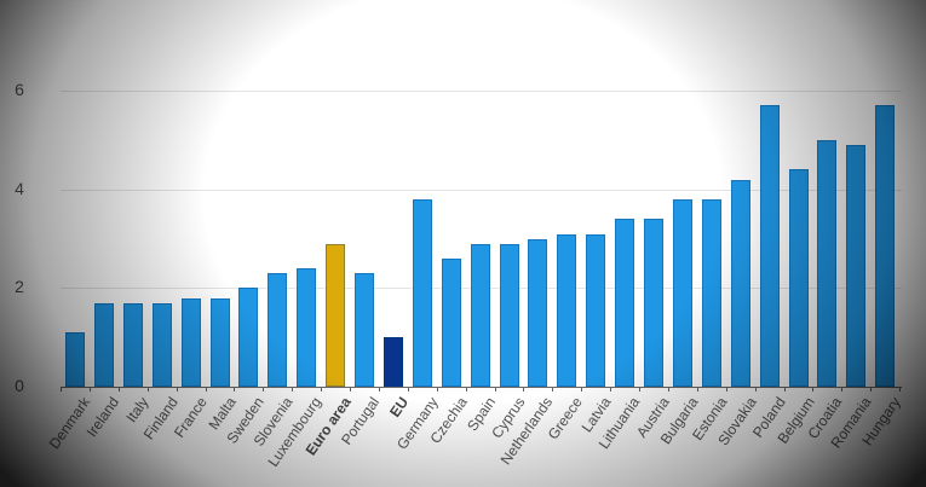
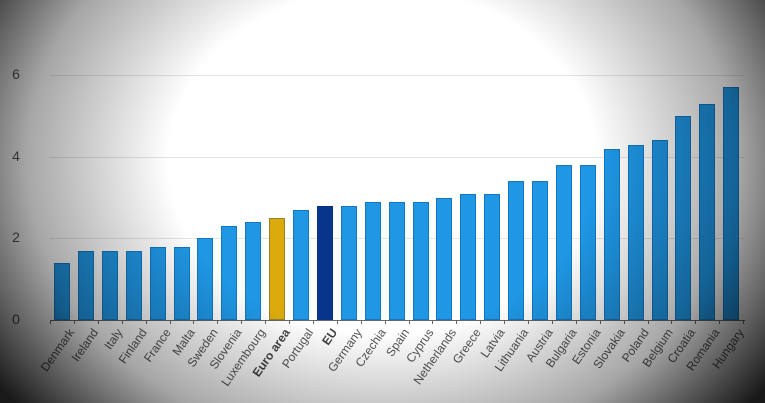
Denmark: 1.1 -> 1.4
Euro area: 2.9 -> 2.5
Portugal: 2.3 -> 2.7
EU: 1.0 -> 2.8
Germany: 3.8 -> 2.8
Czechia: 2.6 -> 2.9
Poland: 5.7 -> 4.3
Romania: 4.9 -> 5.3
